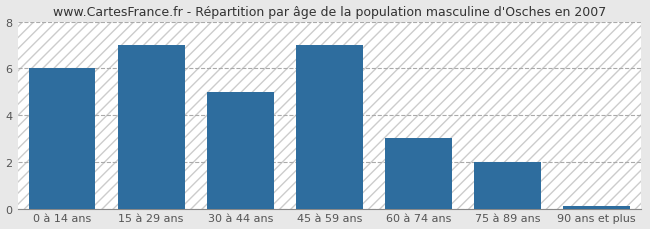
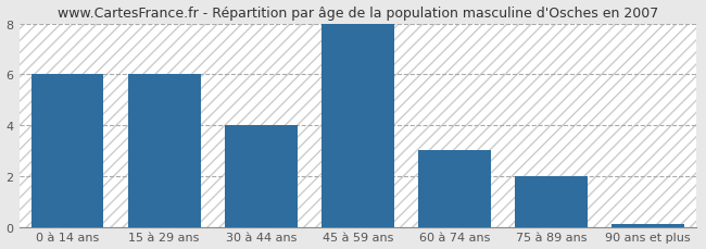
15 à 29 ans: 7.0 -> 6.0
30 à 44 ans: 5.0 -> 4.0
45 à 59 ans: 7.0 -> 8.0
